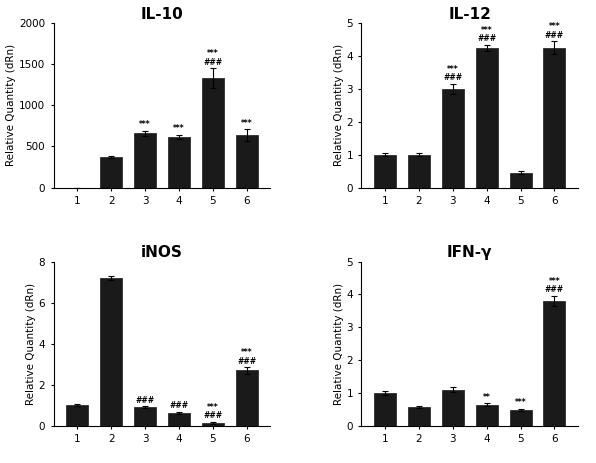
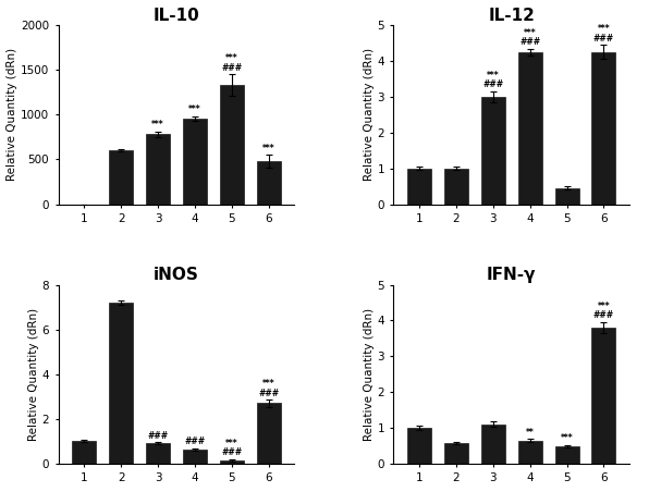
IL-10/2: 370 -> 600
IL-10/3: 660 -> 780
IL-10/4: 620 -> 960
IL-10/6: 640 -> 480
